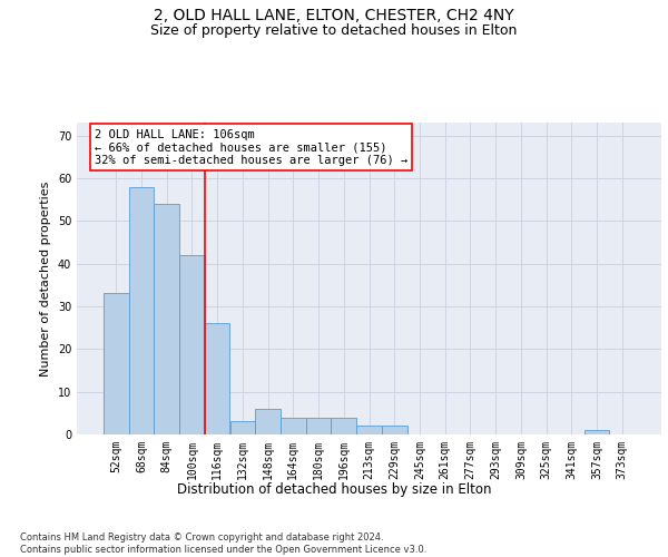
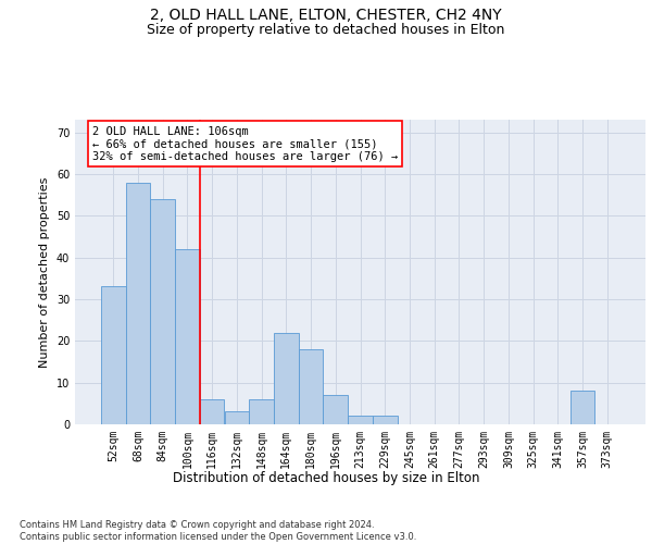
116sqm: 26 -> 6
164sqm: 4 -> 22
180sqm: 4 -> 18
196sqm: 4 -> 7
357sqm: 1 -> 8
